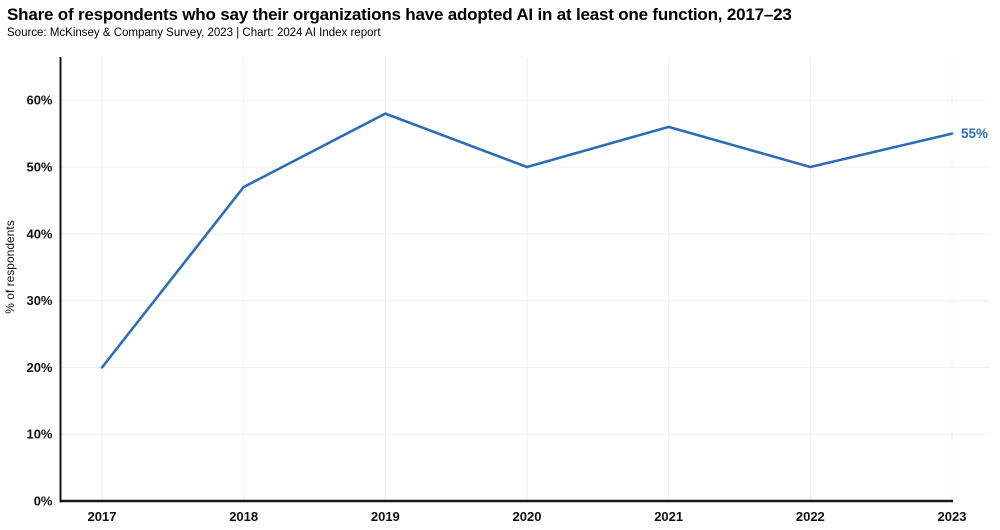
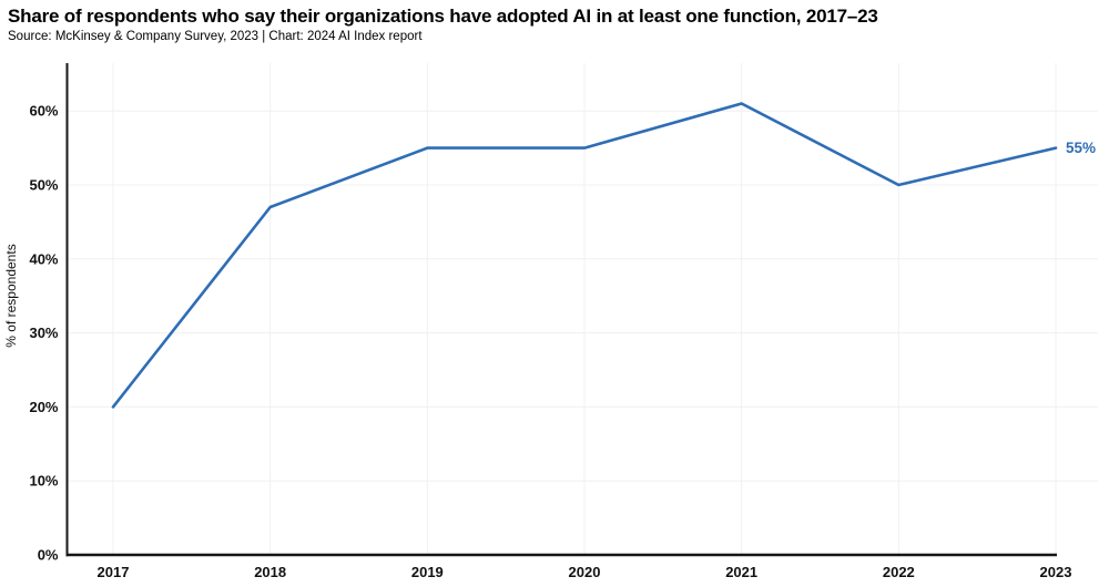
2019: 58% -> 55%
2020: 50% -> 55%
2021: 56% -> 61%
